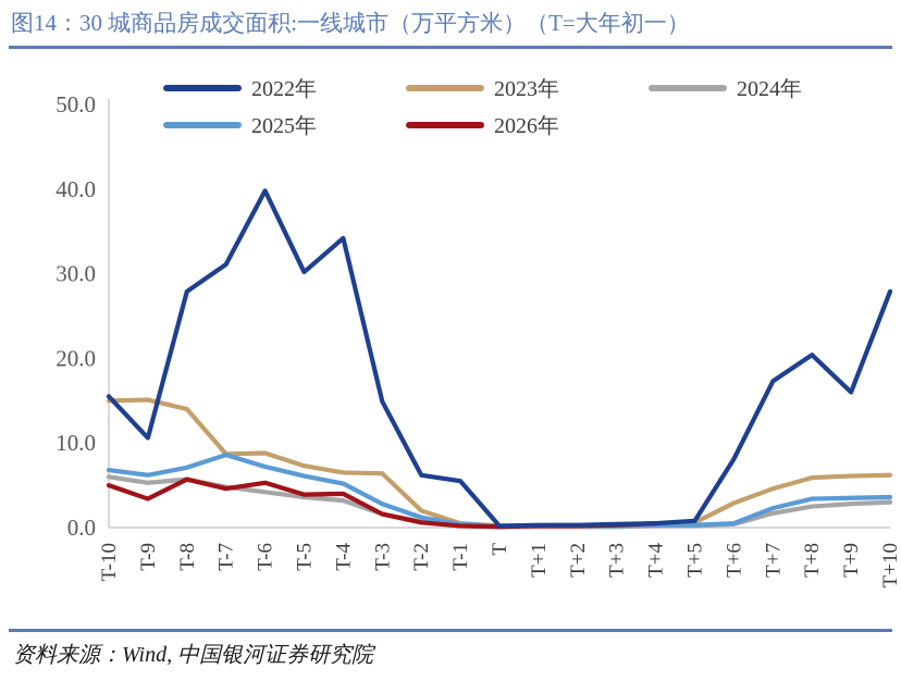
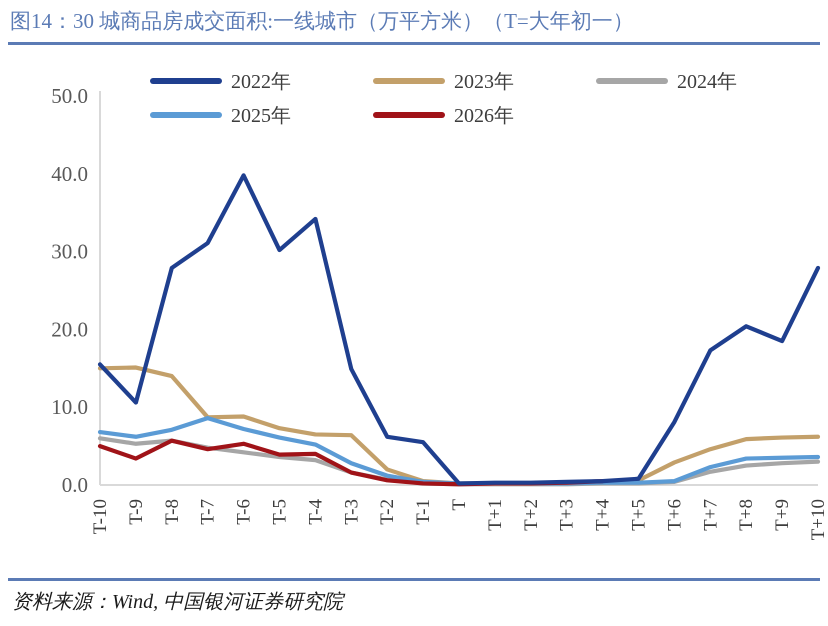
2022年/T+9: 16 -> 18
